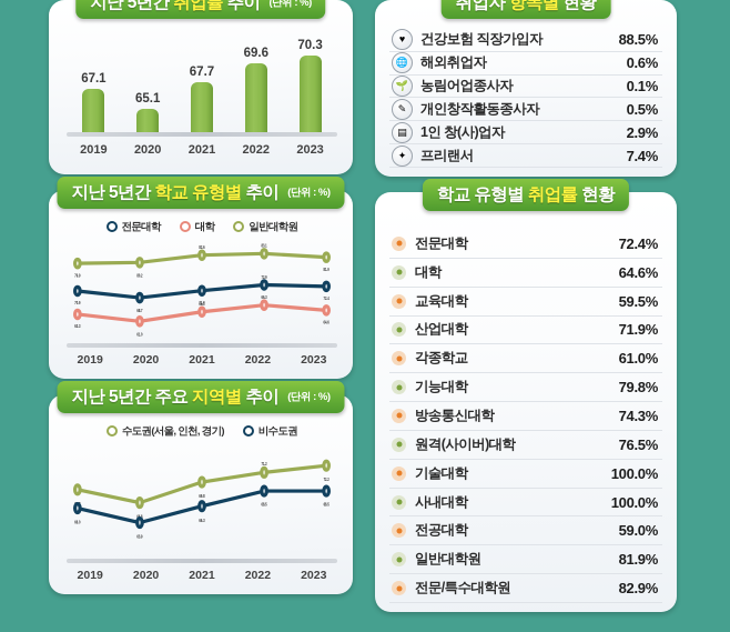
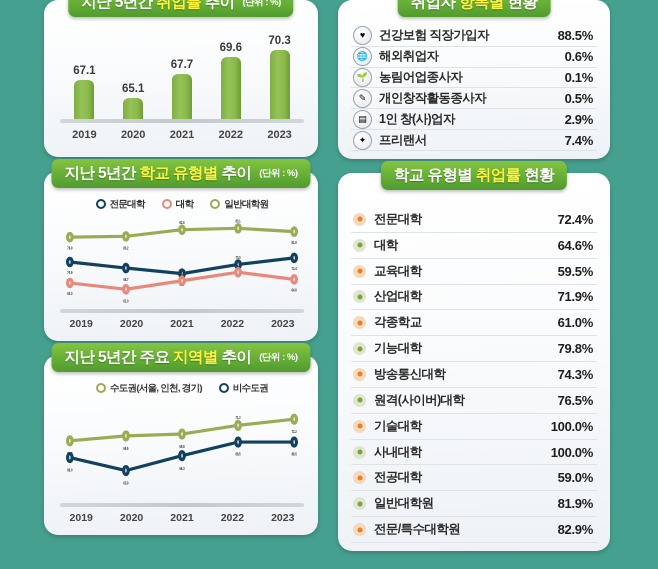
지난 5년간 학교 유형별 추이/전문대학/2021: 71.0 -> 66.7
지난 5년간 학교 유형별 추이/전문대학/2022: 72.9 -> 70.0
지난 5년간 학교 유형별 추이/대학/2022: 66.3 -> 67.2
지난 5년간 주요 지역별 추이/수도권(서울, 인천, 경기)/2020: 66.8 -> 69.5
